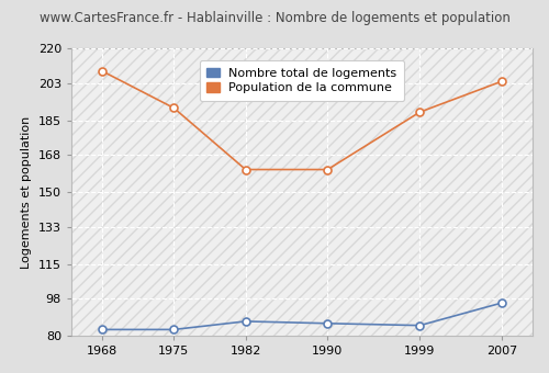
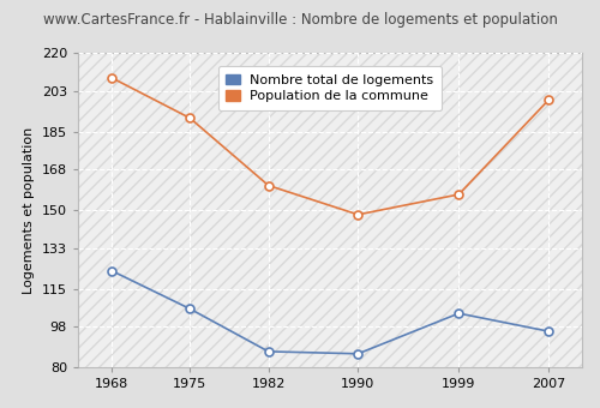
Nombre total de logements/1968: 83 -> 123
Nombre total de logements/1975: 83 -> 106
Population de la commune/1990: 161 -> 148
Nombre total de logements/1999: 85 -> 104
Population de la commune/1999: 189 -> 157
Population de la commune/2007: 204 -> 199
